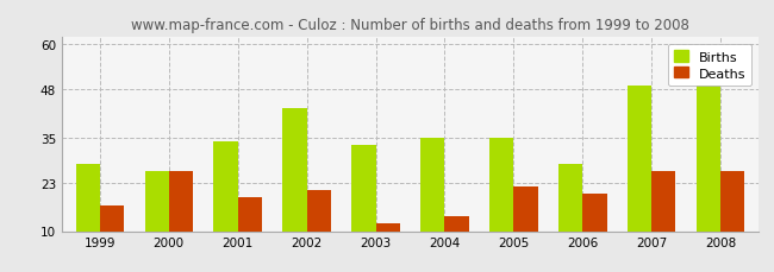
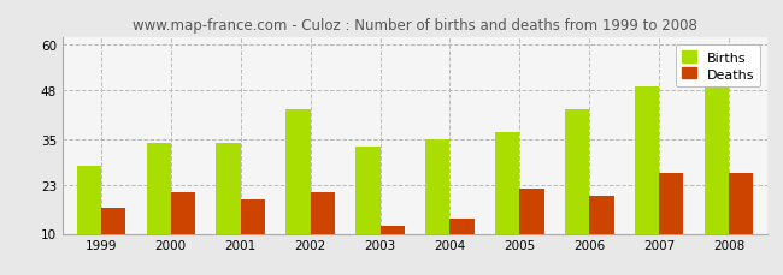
Births/2000: 26 -> 34
Deaths/2000: 26 -> 21
Births/2005: 35 -> 37
Births/2006: 28 -> 43
